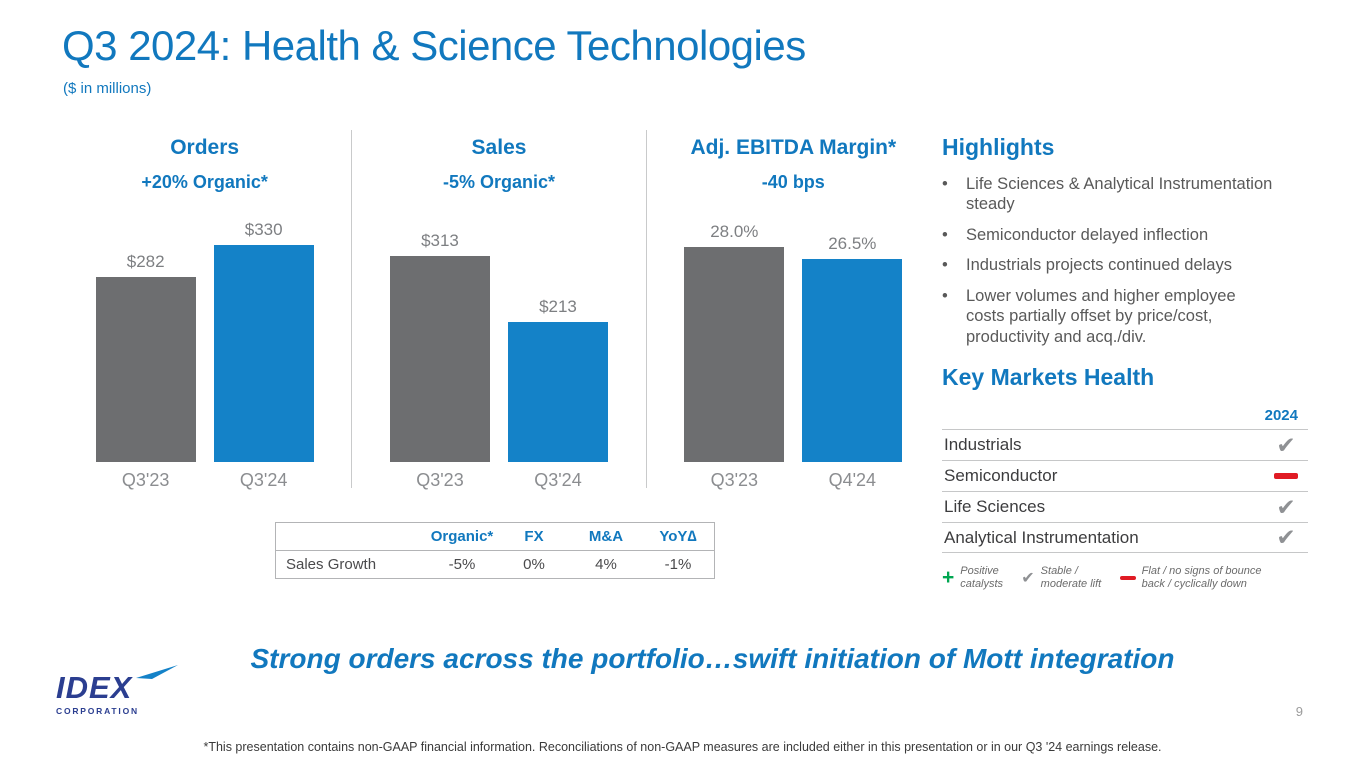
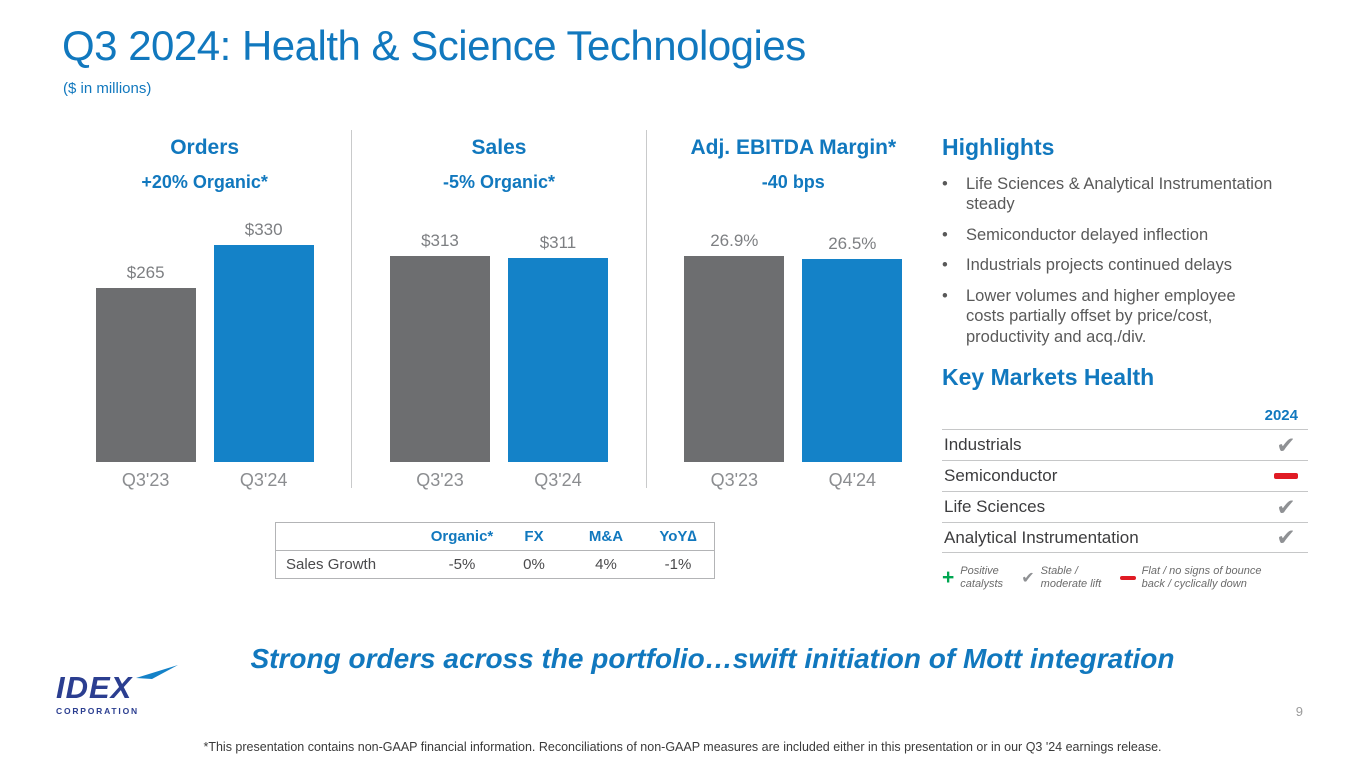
Orders/Q3'23: $282 -> $265
Sales/Q3'24: $213 -> $311
Adj. EBITDA Margin*/Q3'23: 28.0% -> 26.9%
